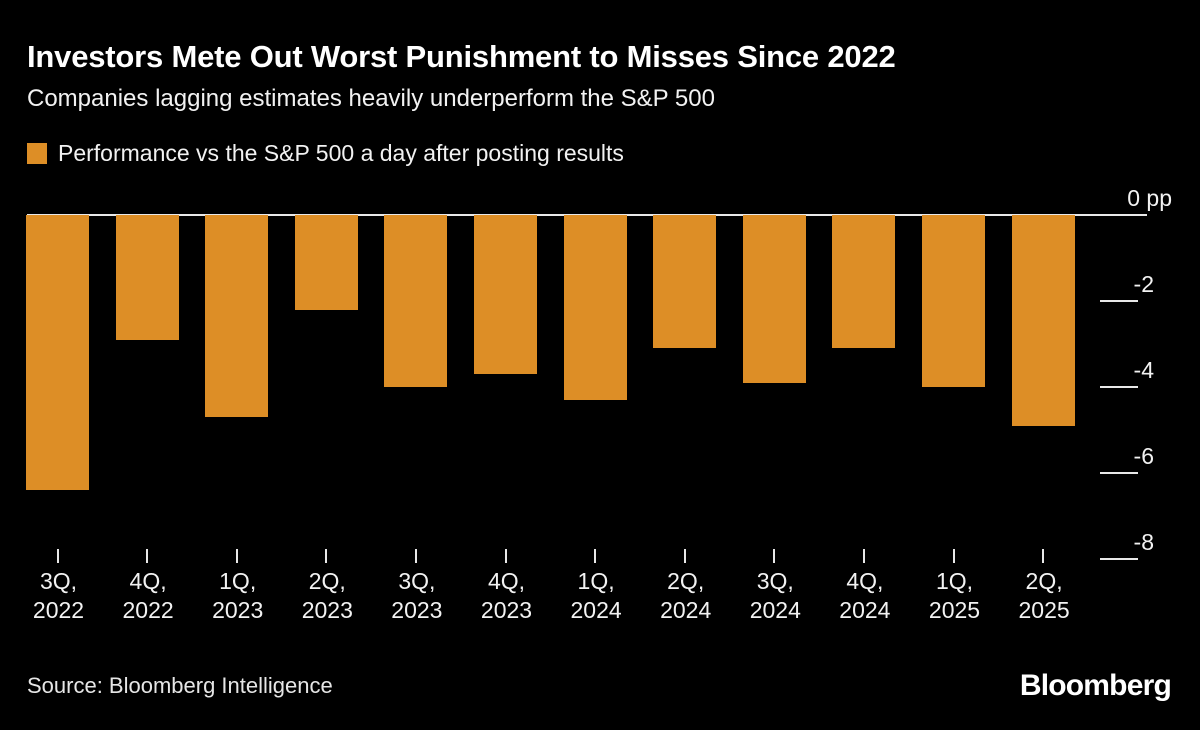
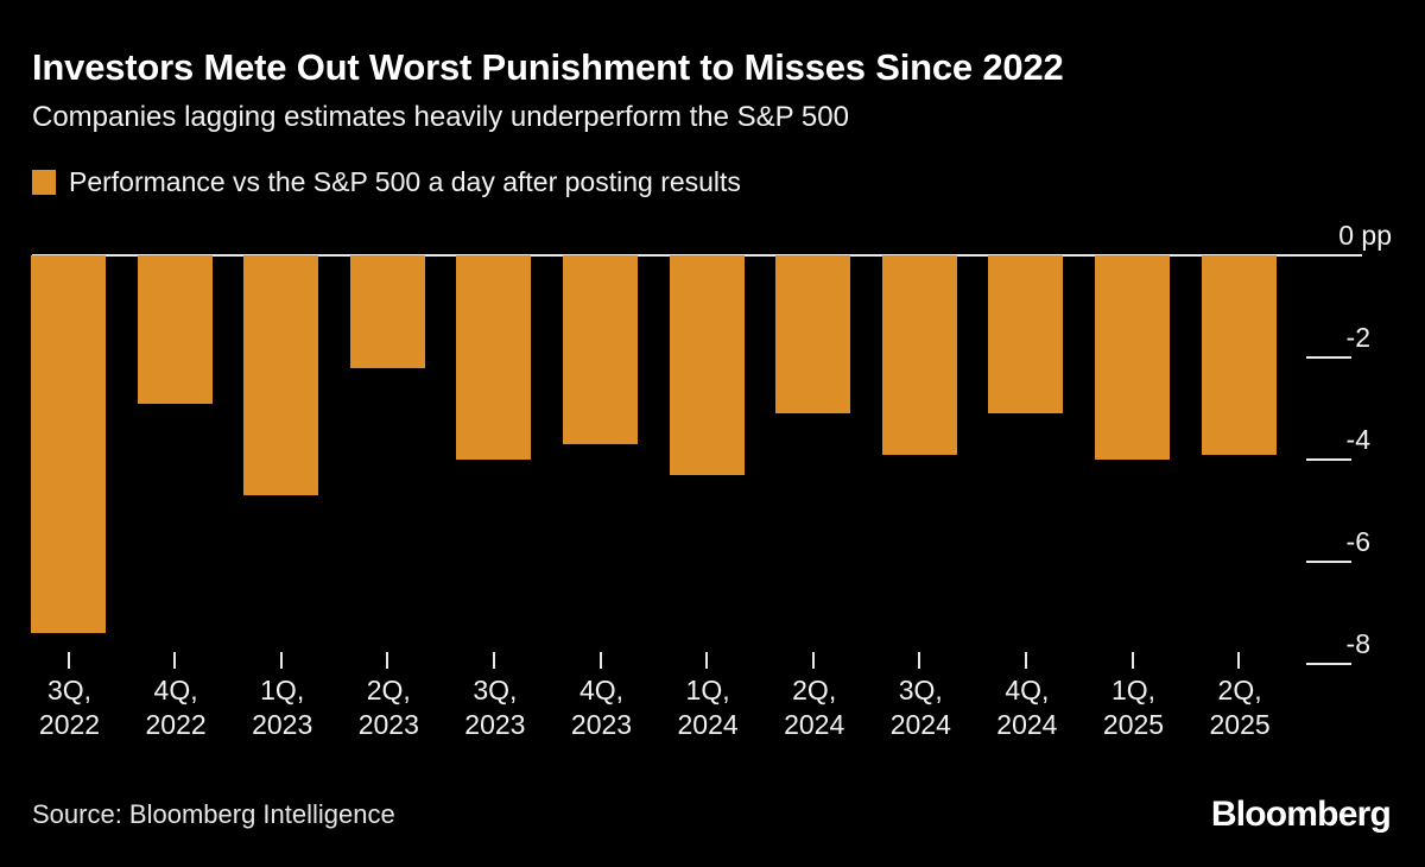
3Q, 2022: -6.4 -> -7.4
2Q, 2025: -4.9 -> -3.9
